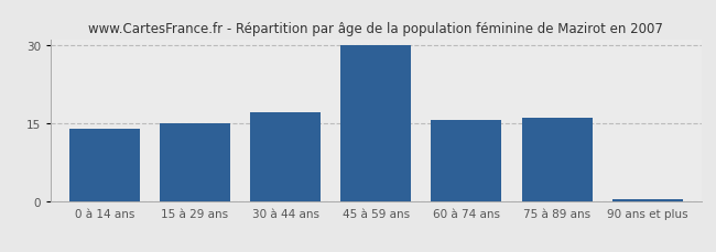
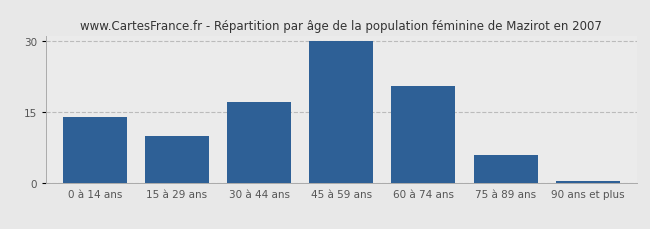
15 à 29 ans: 15.0 -> 10.0
60 à 74 ans: 15.5 -> 20.5
75 à 89 ans: 16.0 -> 6.0
